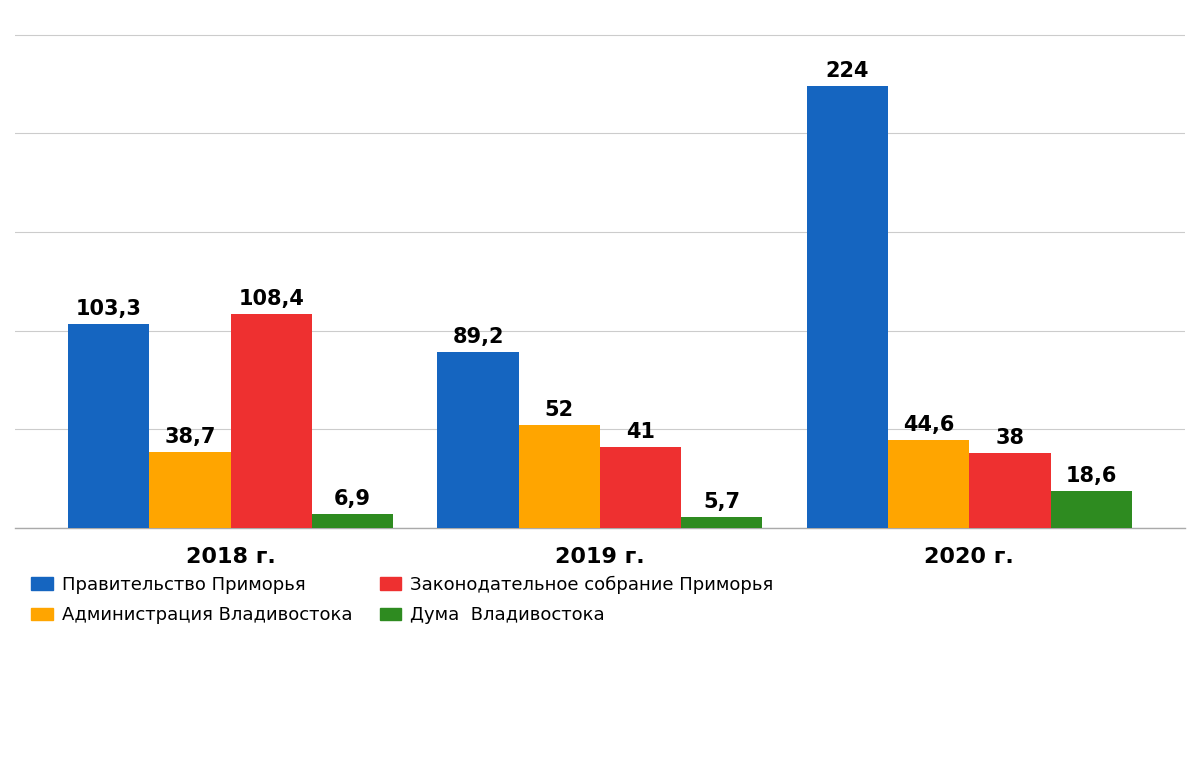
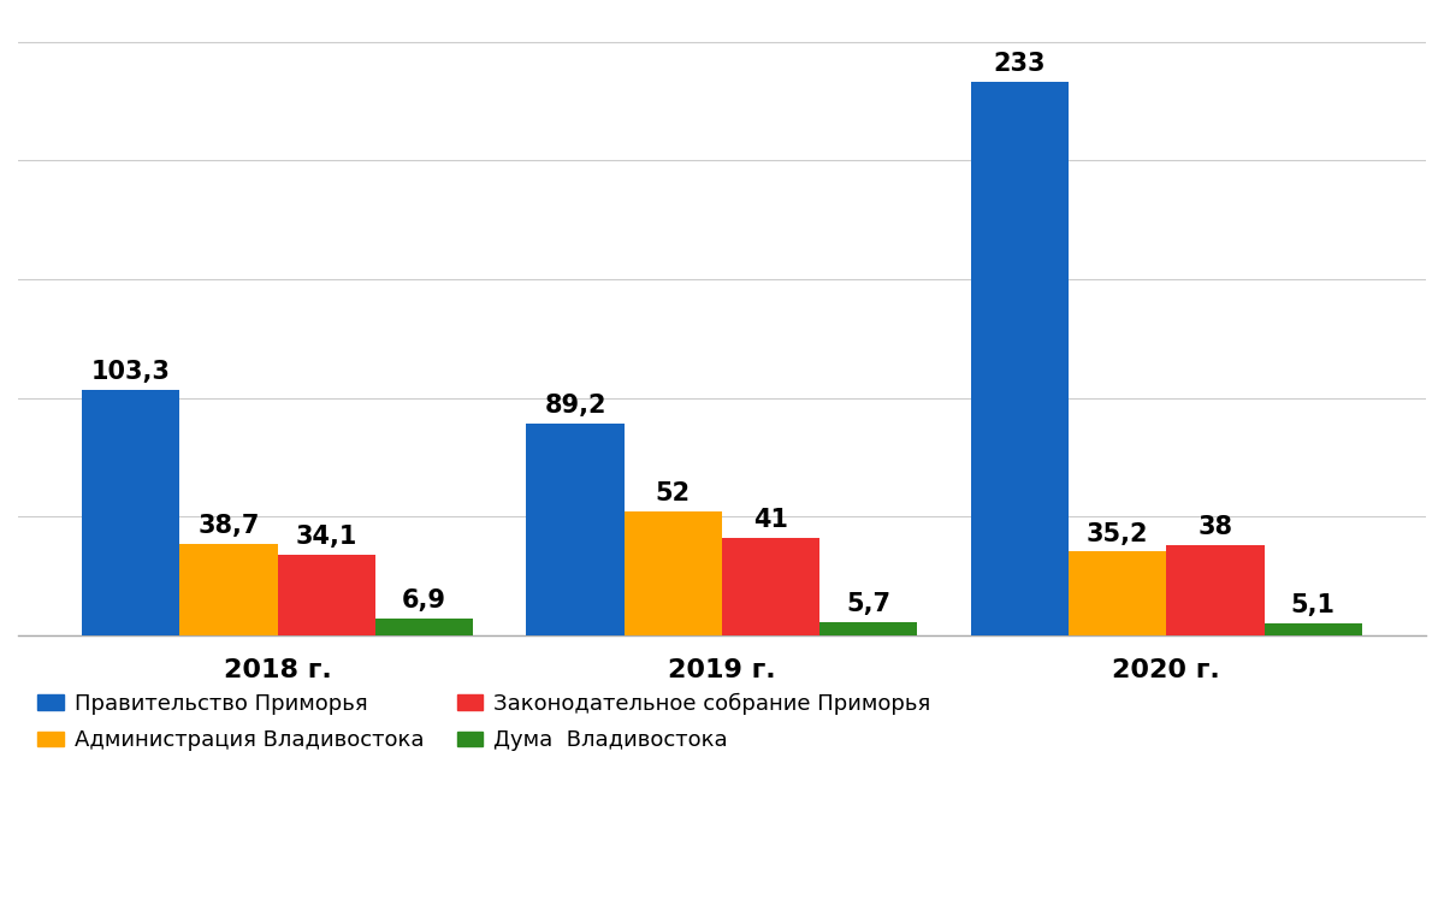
Законодательное собрание Приморья/2018 г.: 108,4 -> 34,1
Правительство Приморья/2020 г.: 224 -> 233
Администрация Владивостока/2020 г.: 44,6 -> 35,2
Дума Владивостока/2020 г.: 18,6 -> 5,1
